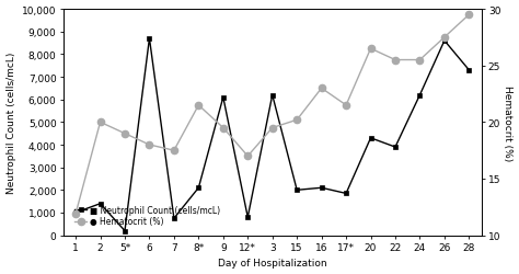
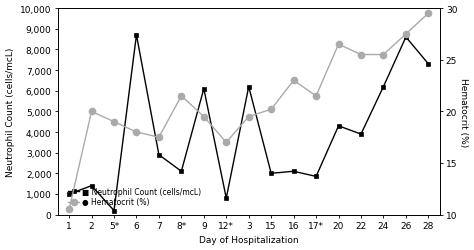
● Hematocrit (%)/1: 11.9 -> 10.5
■ Neutrophil Count (cells/mcL)/7: 750 -> 2,900
